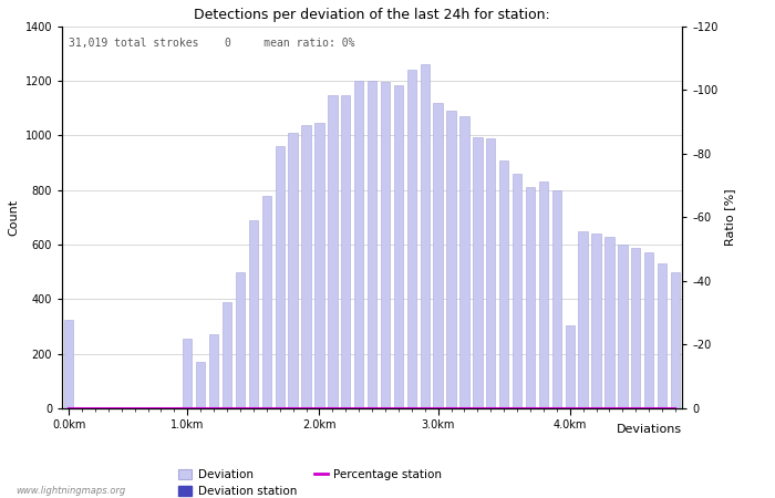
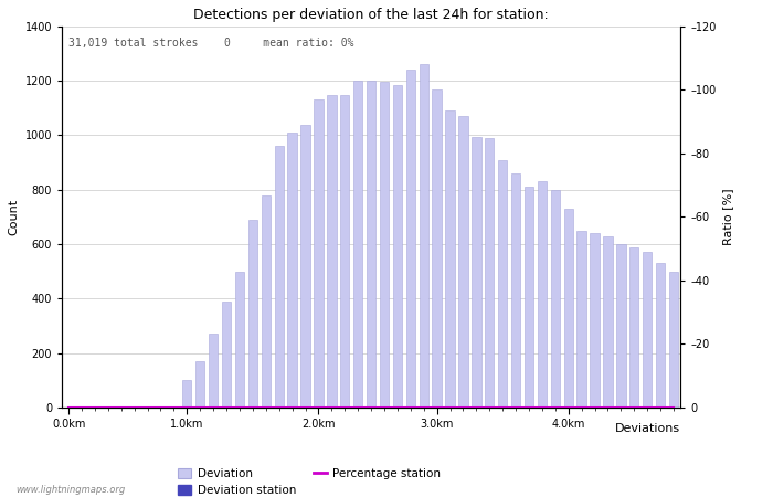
Deviation/0.0km: 325 -> 2
Deviation/1.0km: 255 -> 100
Deviation/2.0km: 1045 -> 1130
Deviation/3.0km: 1120 -> 1170
Deviation/4.0km: 305 -> 730
